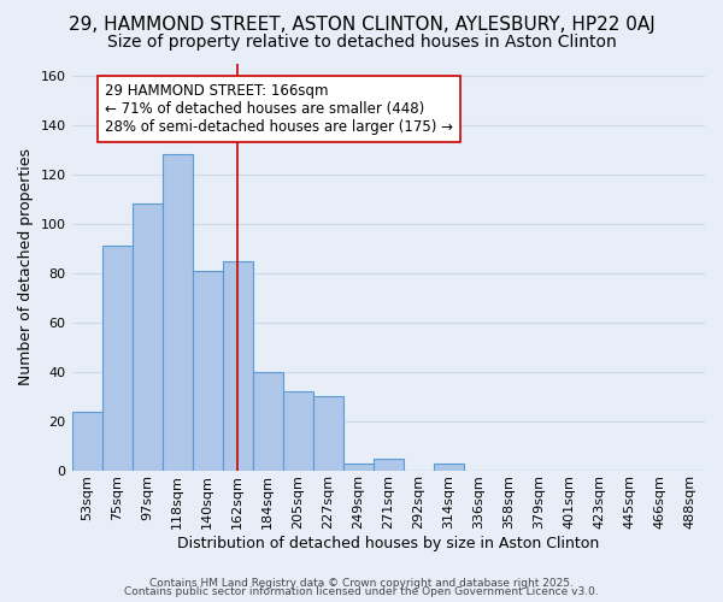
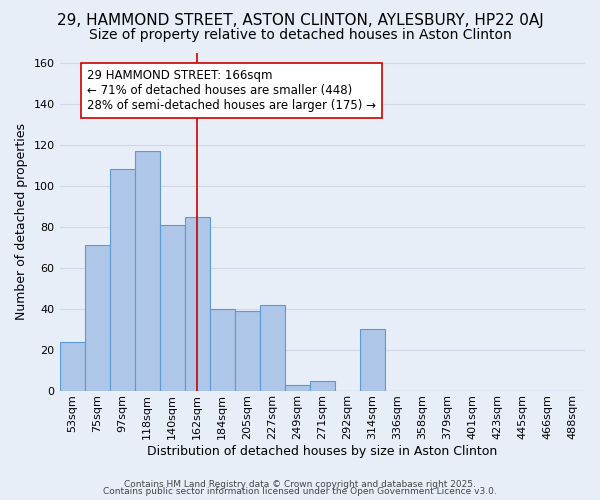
75sqm: 91 -> 71
118sqm: 128 -> 117
205sqm: 32 -> 39
227sqm: 30 -> 42
314sqm: 3 -> 30
